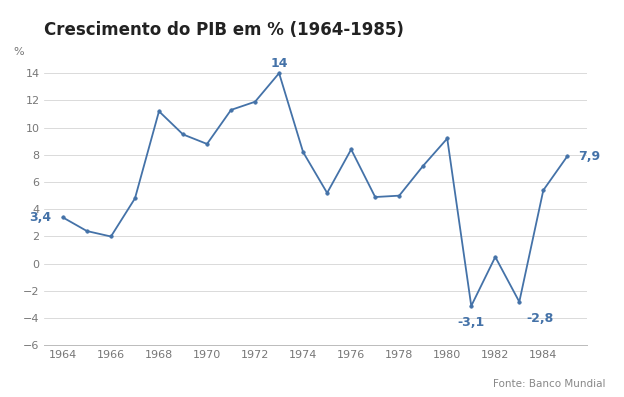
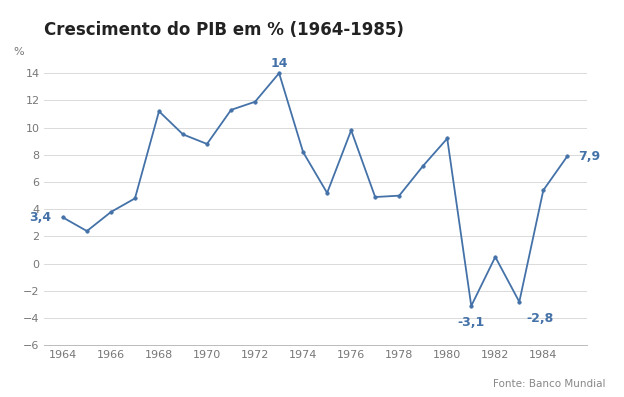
1966: 2.0 -> 3.8
1976: 8.4 -> 9.8
